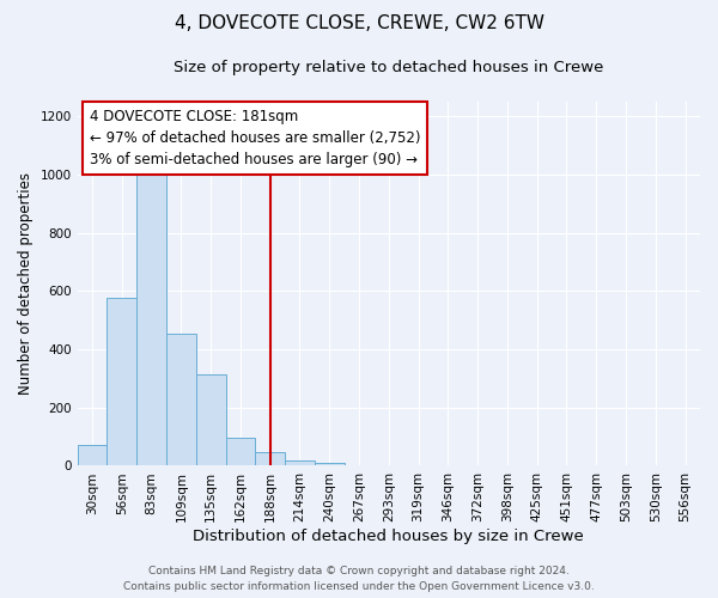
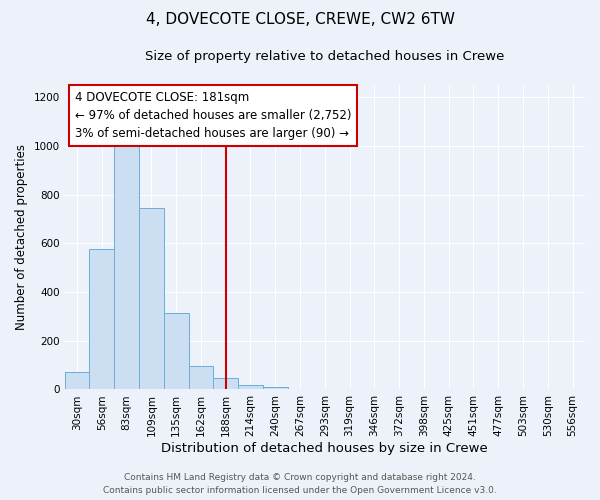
109sqm: 455 -> 745
